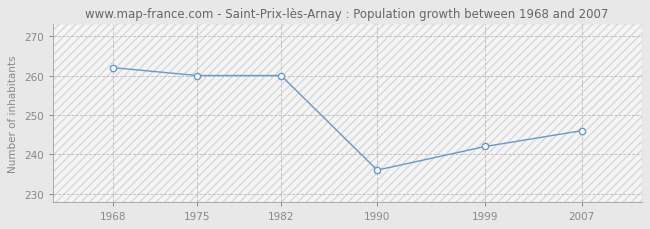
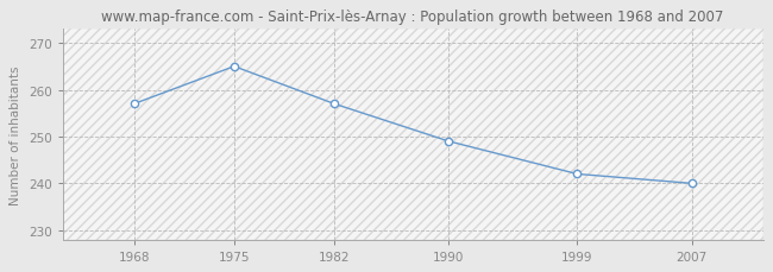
1968: 262 -> 257
1975: 260 -> 265
1982: 260 -> 257
1990: 236 -> 249
2007: 246 -> 240
